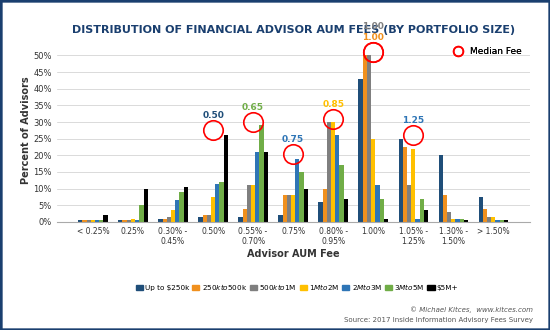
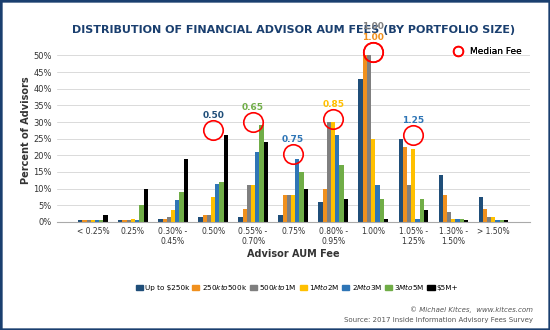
$5M+/0.30% - 0.45%: 10.5% -> 19.0%
$5M+/0.55% - 0.70%: 21.0% -> 24.0%
Up to $250k/1.30% - 1.50%: 20.0% -> 14.0%
